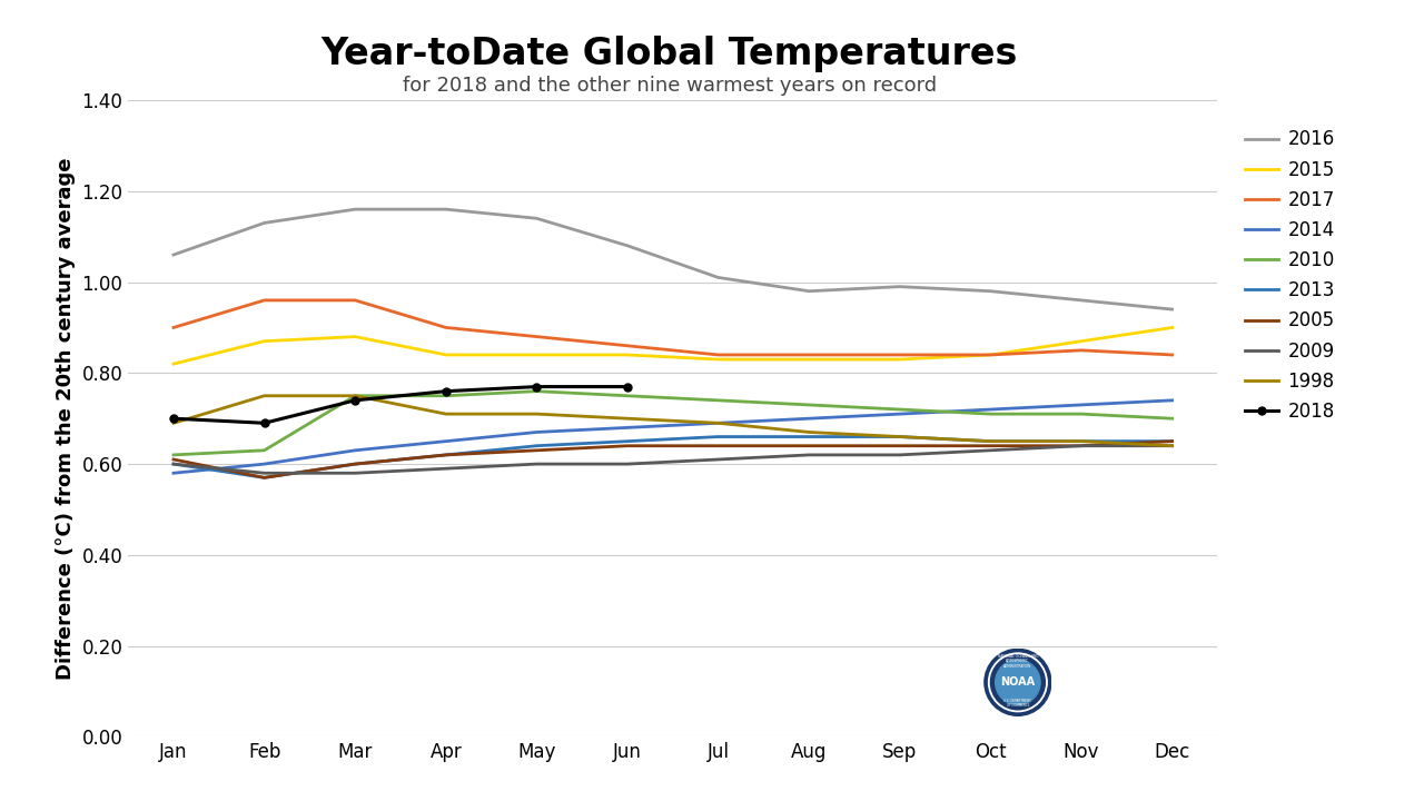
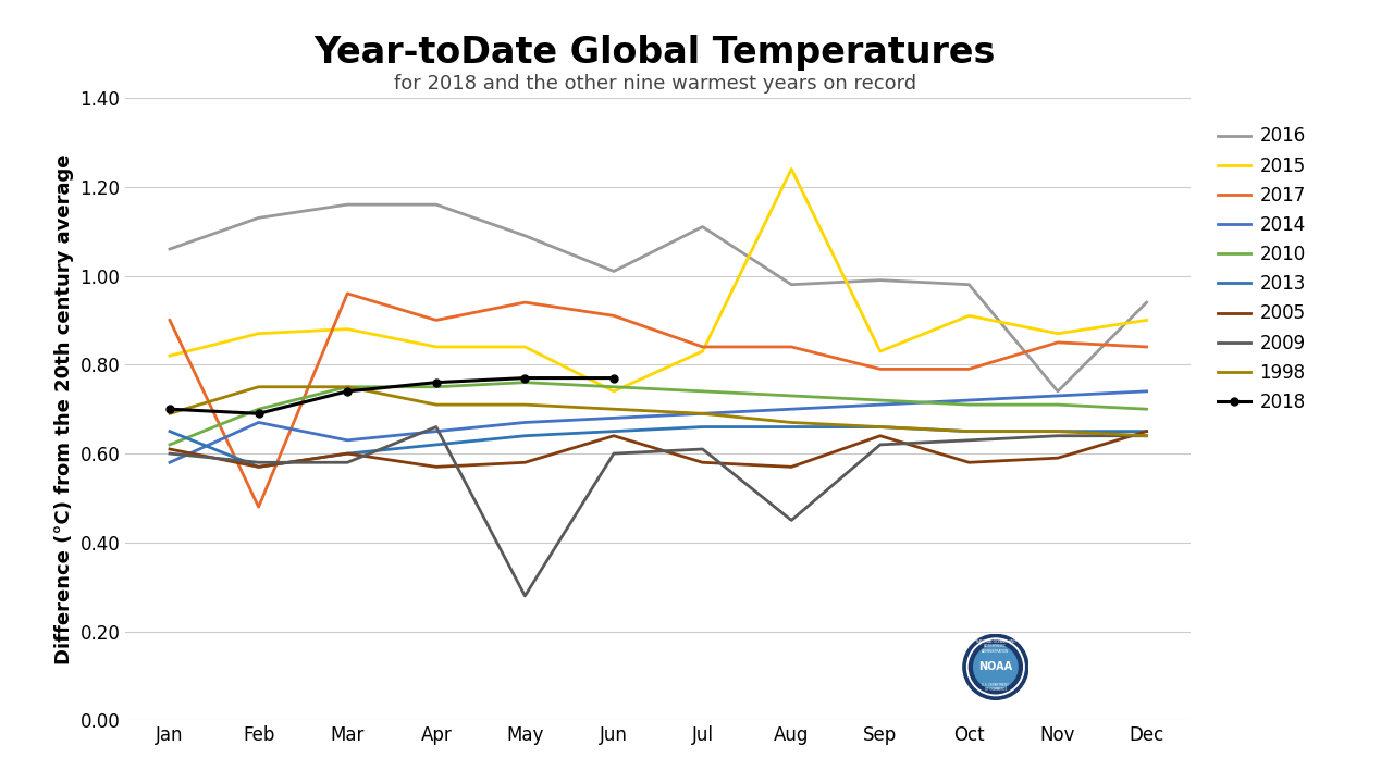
2013/Jan: 0.60 -> 0.65
2017/Feb: 0.96 -> 0.48
2014/Feb: 0.60 -> 0.67
2010/Feb: 0.63 -> 0.70
2005/Apr: 0.62 -> 0.57
2009/Apr: 0.59 -> 0.66
2016/May: 1.14 -> 1.09
2017/May: 0.88 -> 0.94
2005/May: 0.63 -> 0.58
2009/May: 0.60 -> 0.28
2016/Jun: 1.08 -> 1.01
2015/Jun: 0.84 -> 0.74
2017/Jun: 0.86 -> 0.91
2016/Jul: 1.01 -> 1.11
2005/Jul: 0.64 -> 0.58
2015/Aug: 0.83 -> 1.24
2005/Aug: 0.64 -> 0.57
2009/Aug: 0.62 -> 0.45
2017/Sep: 0.84 -> 0.79
2015/Oct: 0.84 -> 0.91
2017/Oct: 0.84 -> 0.79
2005/Oct: 0.64 -> 0.58
2016/Nov: 0.96 -> 0.74
2005/Nov: 0.64 -> 0.59
